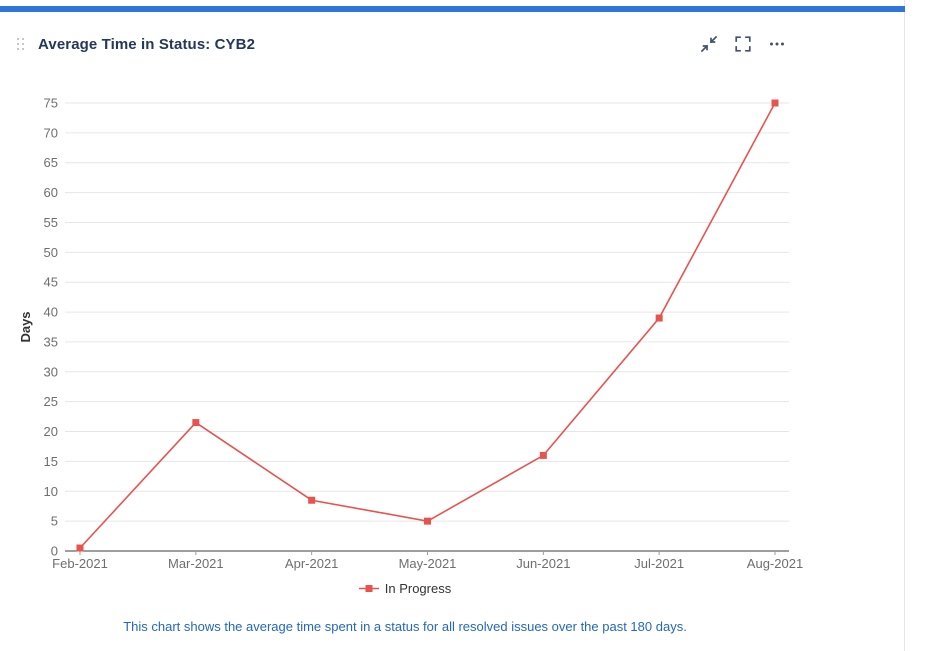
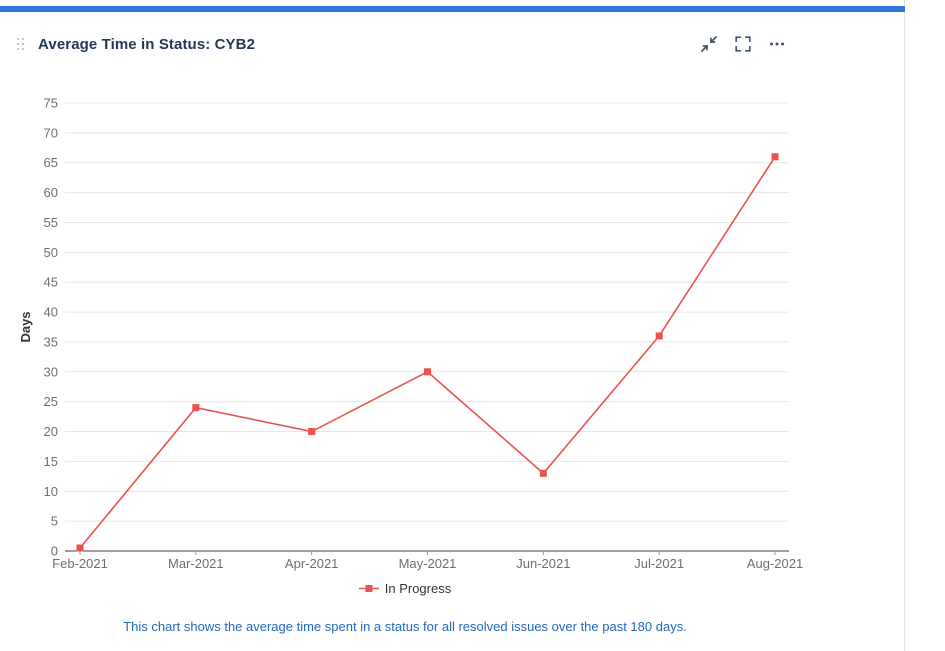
Mar-2021: 22 -> 24
Apr-2021: 8 -> 20
May-2021: 5 -> 30
Jun-2021: 16 -> 13
Jul-2021: 39 -> 36
Aug-2021: 75 -> 66
